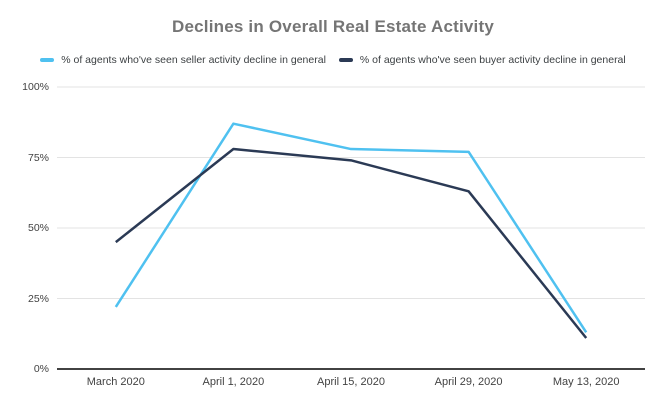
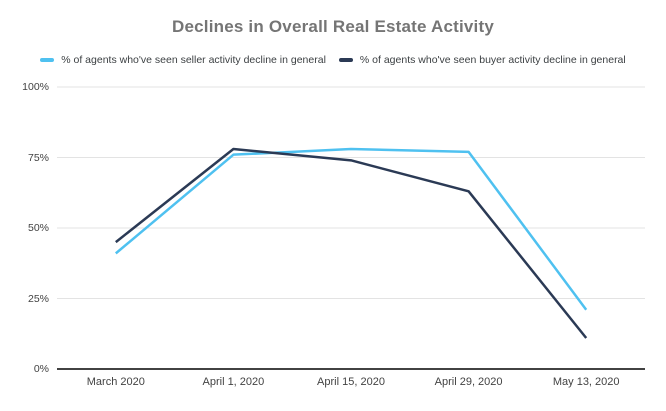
% of agents who've seen seller activity decline in general/March 2020: 22% -> 41%
% of agents who've seen seller activity decline in general/April 1, 2020: 87% -> 76%
% of agents who've seen seller activity decline in general/May 13, 2020: 13% -> 21%
